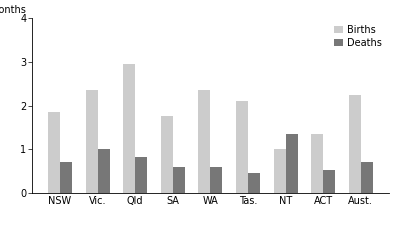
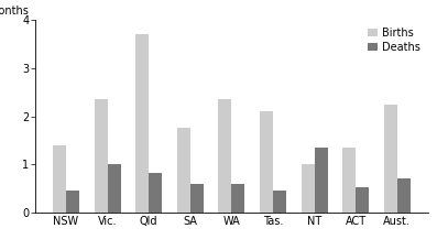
Births/NSW: 1.85 -> 1.40
Deaths/NSW: 0.70 -> 0.45
Births/Qld: 2.95 -> 3.70
